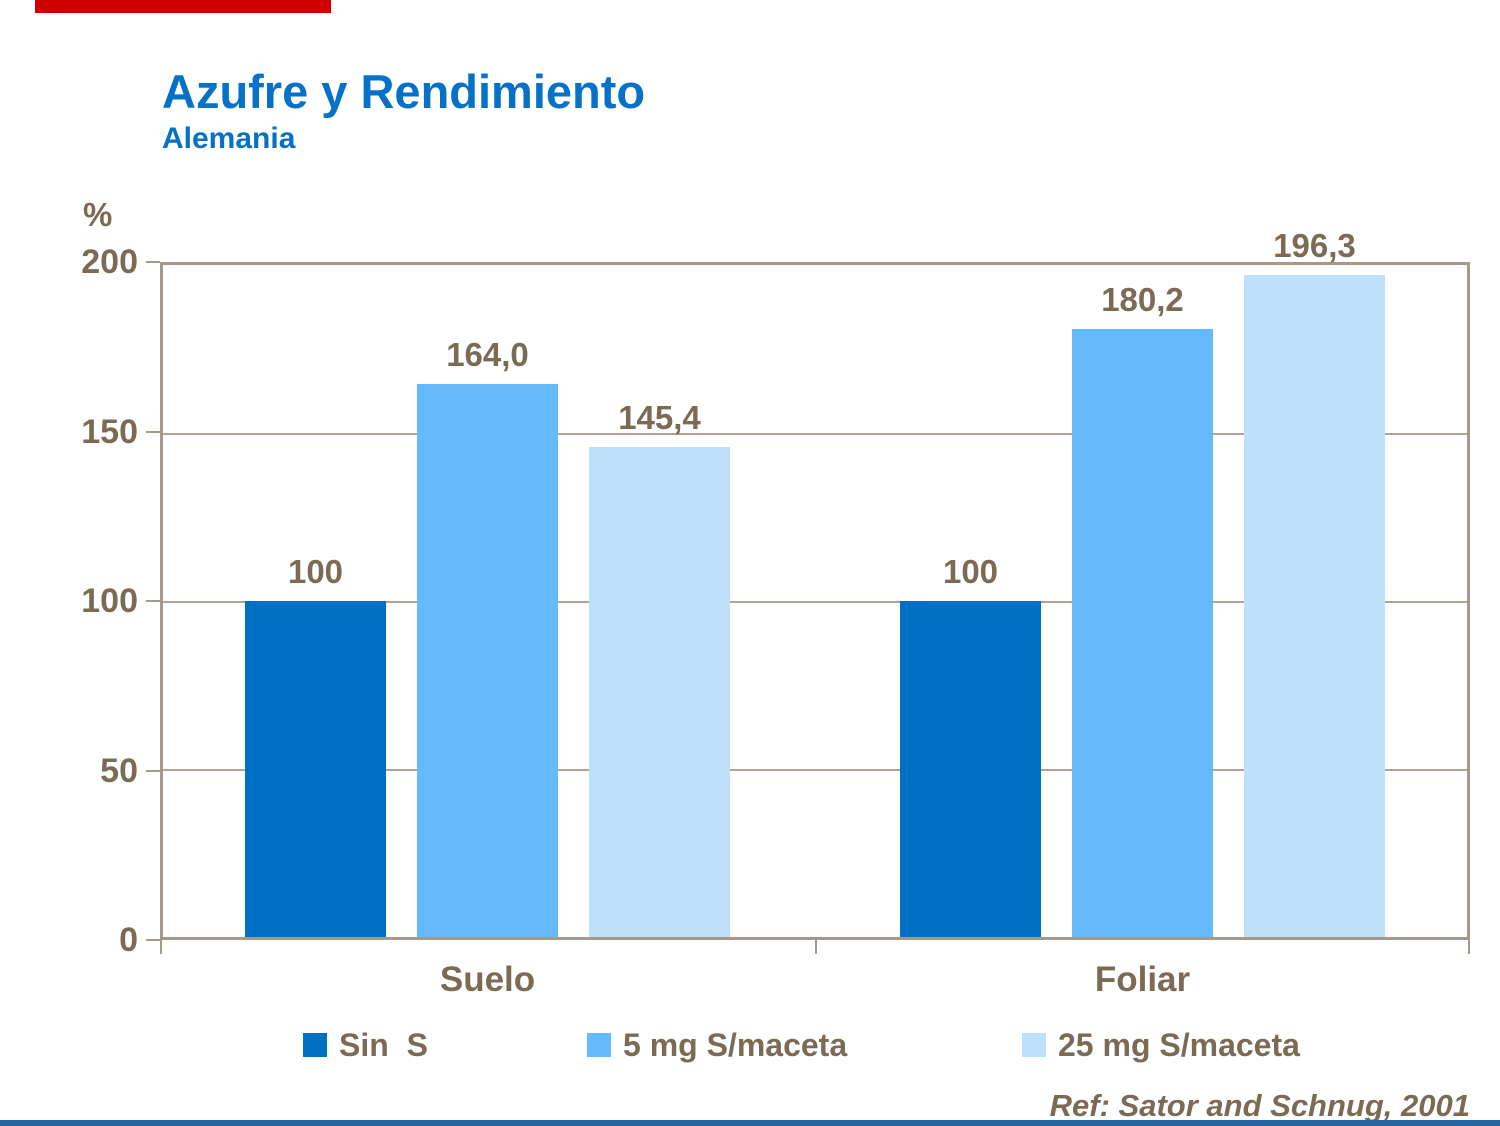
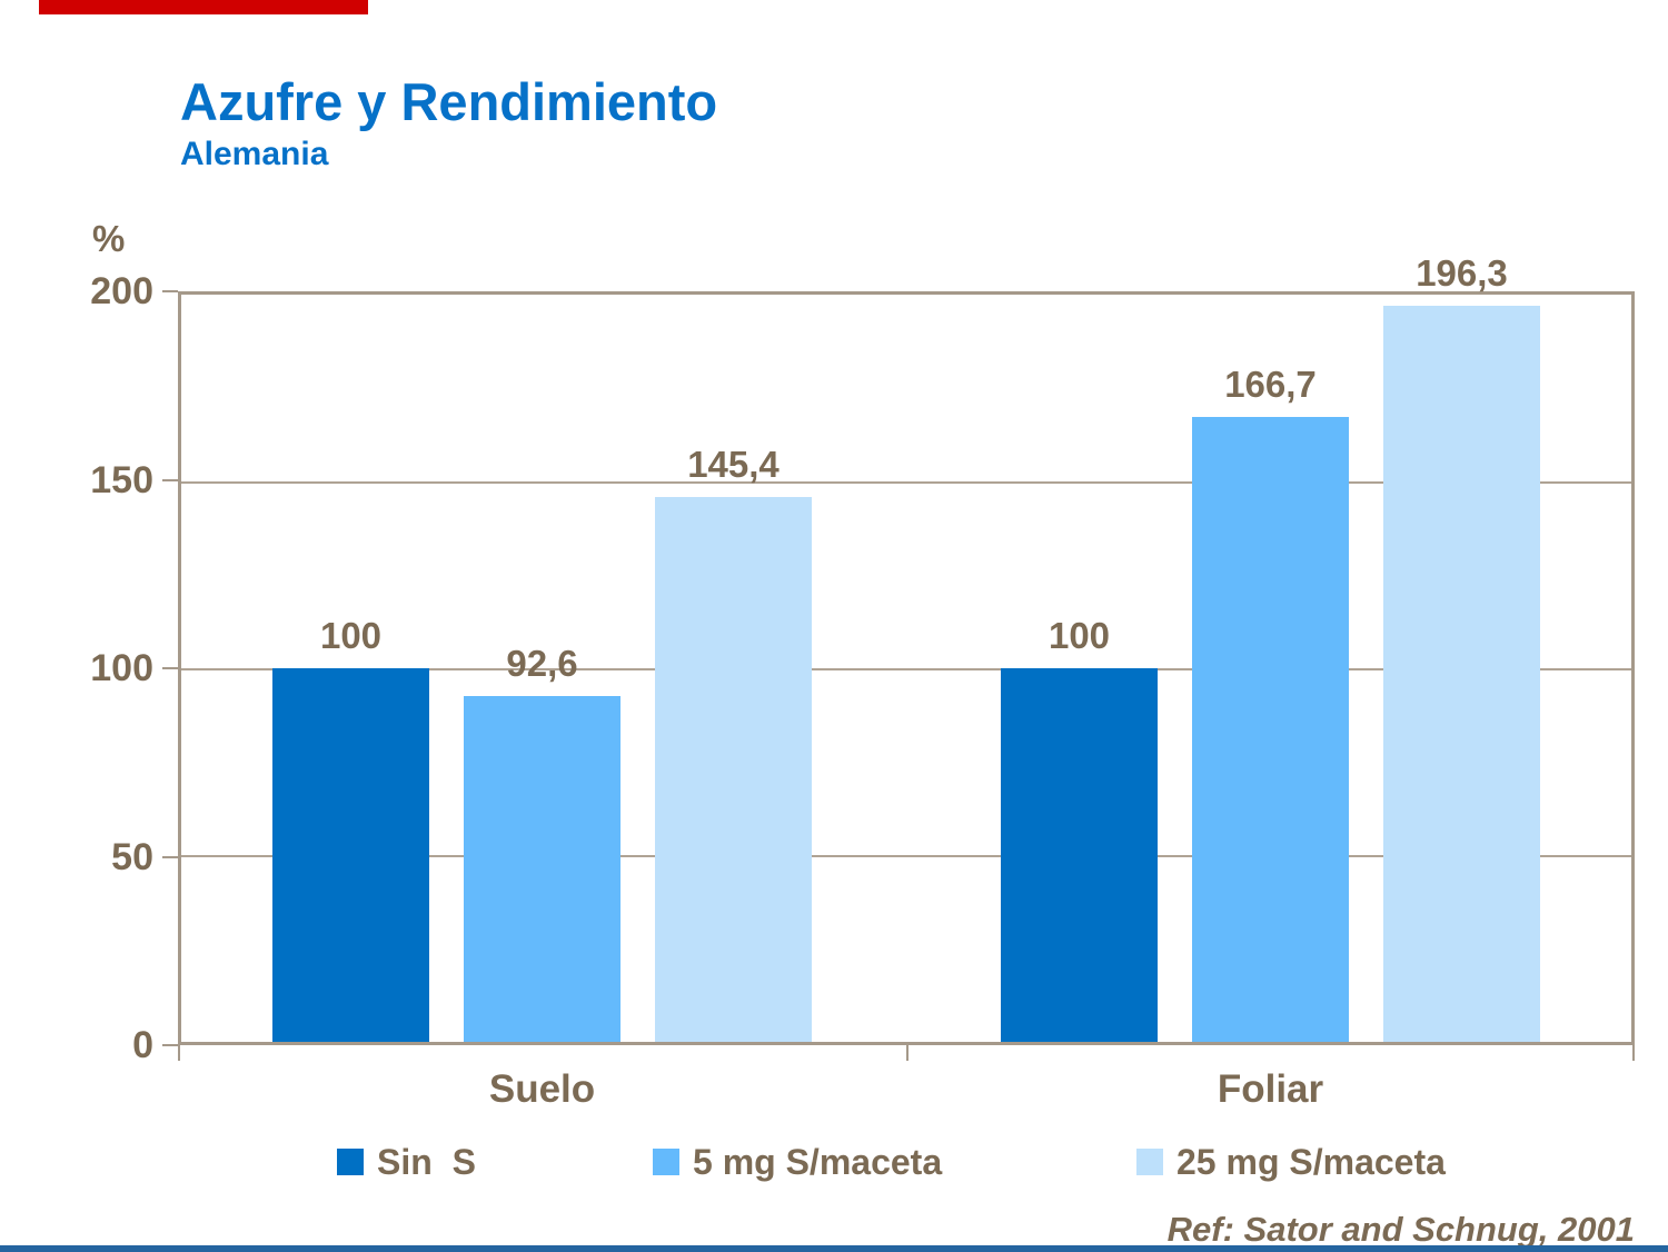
5 mg S/maceta/Suelo: 164,0 -> 92,6
5 mg S/maceta/Foliar: 180,2 -> 166,7
